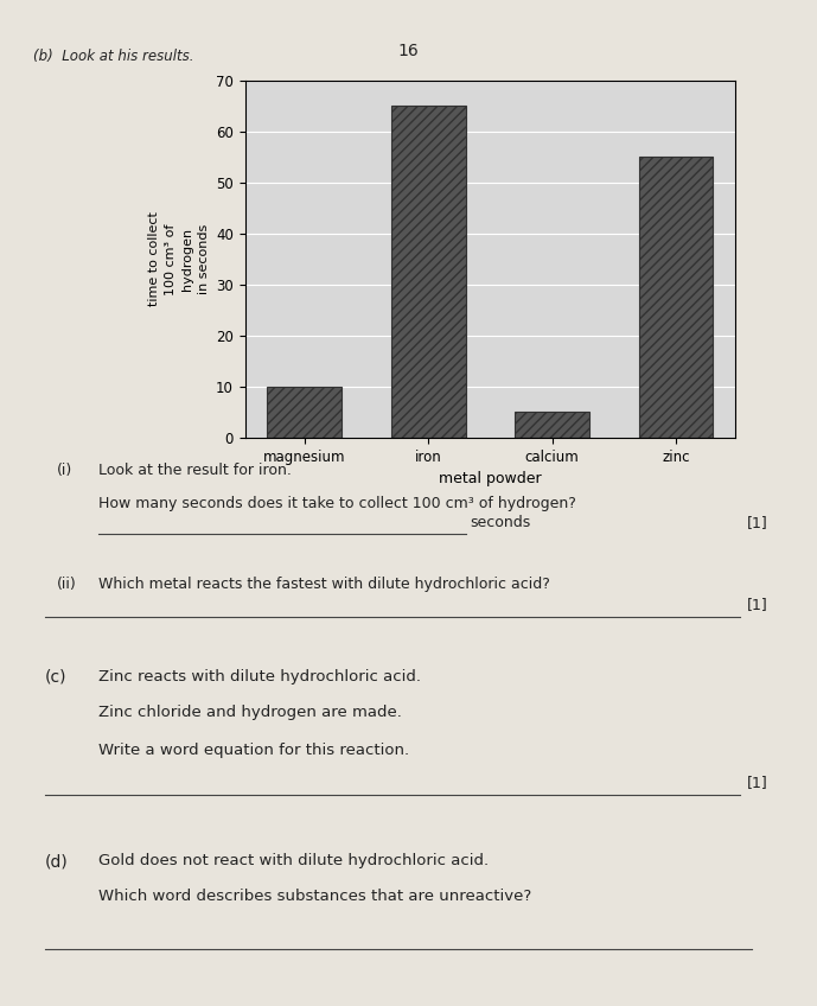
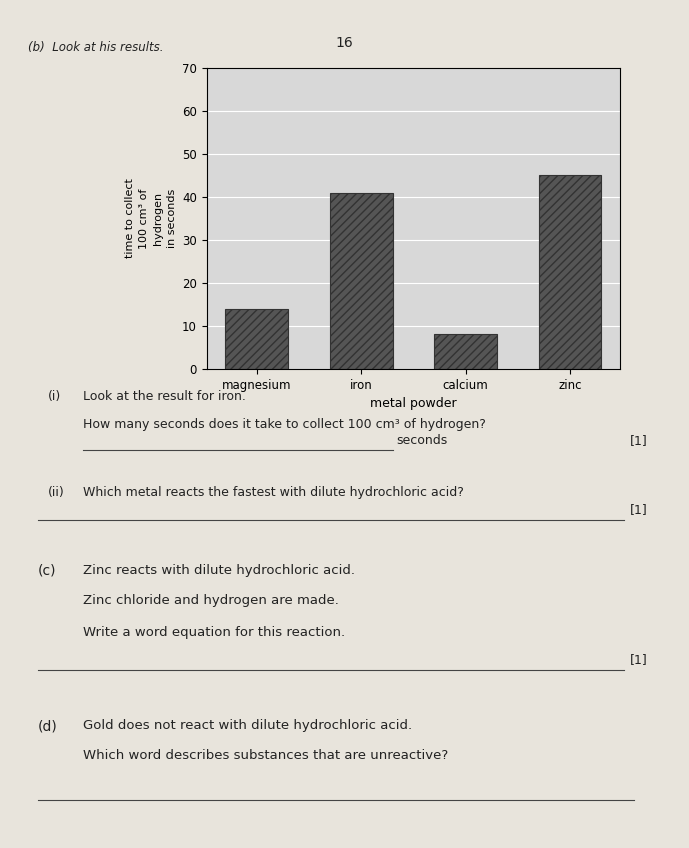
magnesium: 10 -> 14
iron: 65 -> 41
calcium: 5 -> 8
zinc: 55 -> 45
